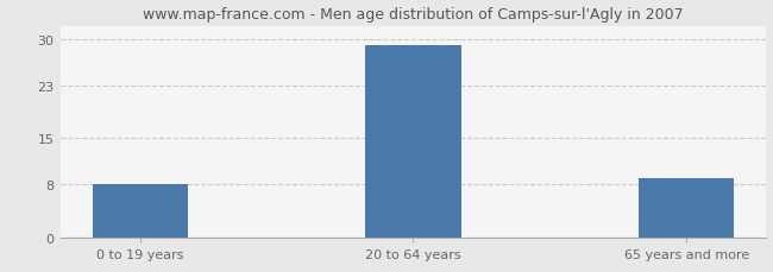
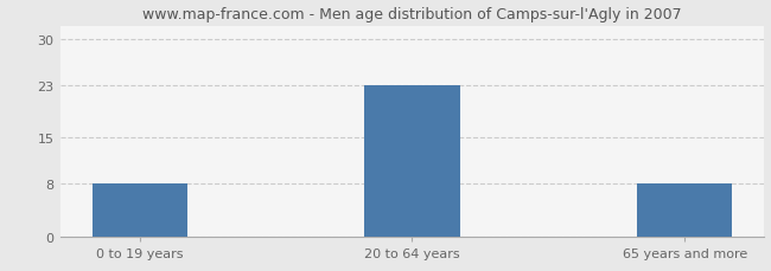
20 to 64 years: 29 -> 23
65 years and more: 9 -> 8
